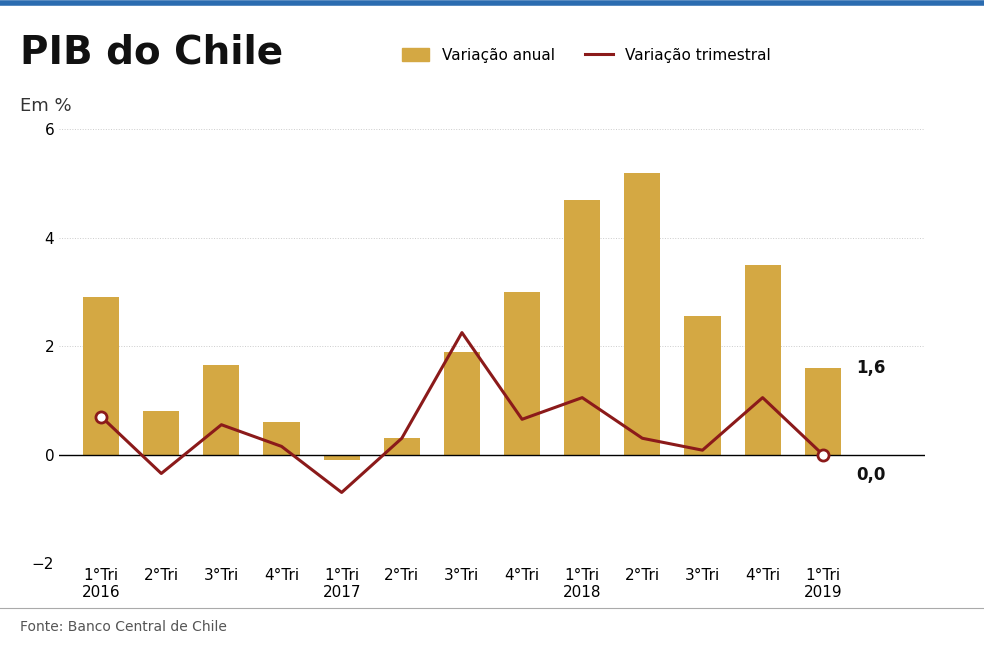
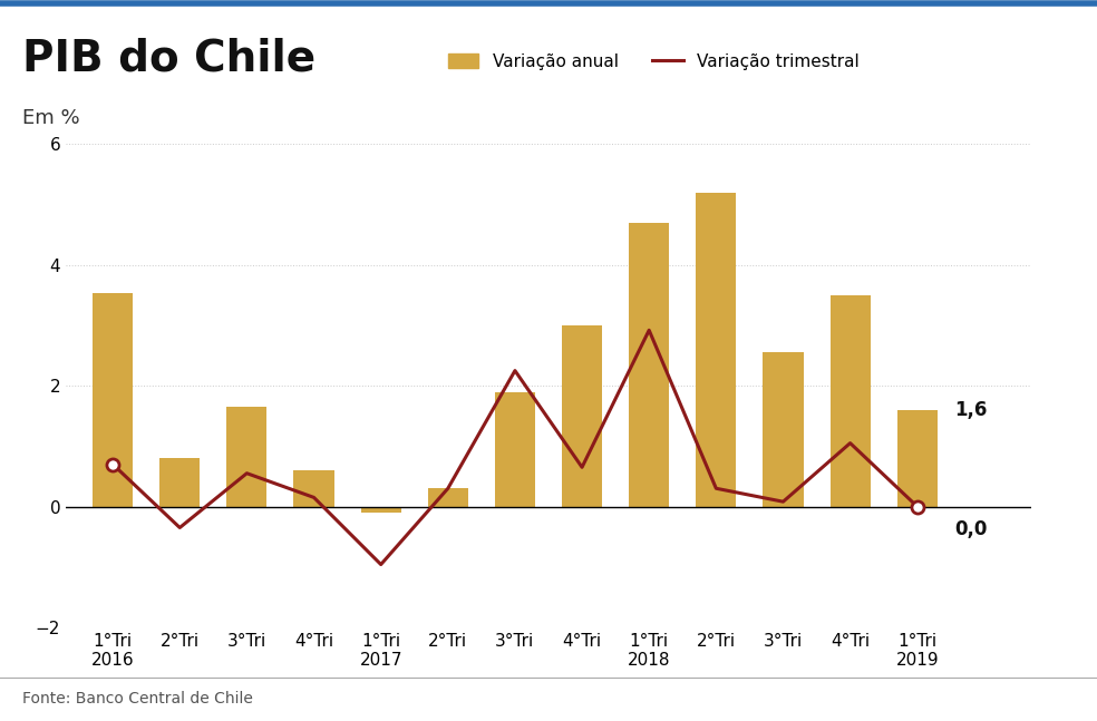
Variação anual/1°Tri 2016: 2.90 -> 3.54
Variação trimestral/1°Tri 2017: -0.70 -> -0.96
Variação trimestral/1°Tri 2018: 1.05 -> 2.92
